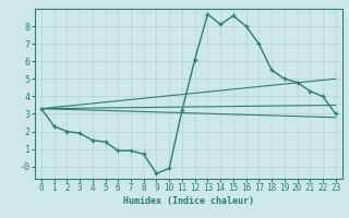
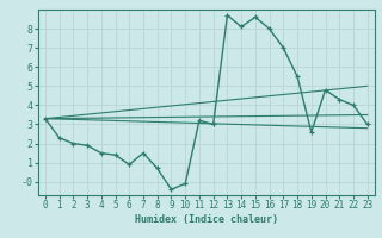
7: 0.9 -> 1.5
12: 6.1 -> 3.0
19: 5.0 -> 2.6
